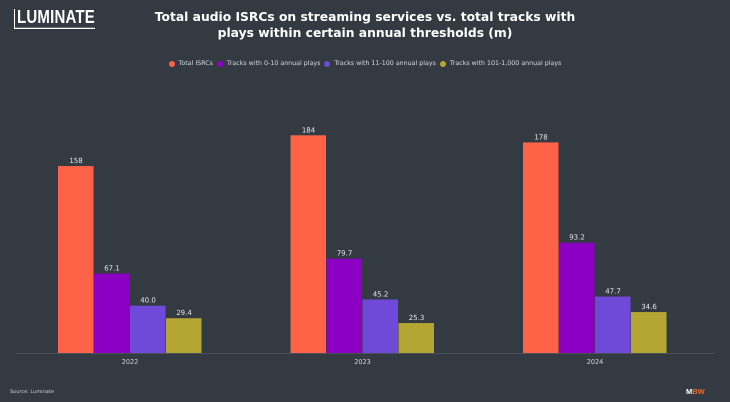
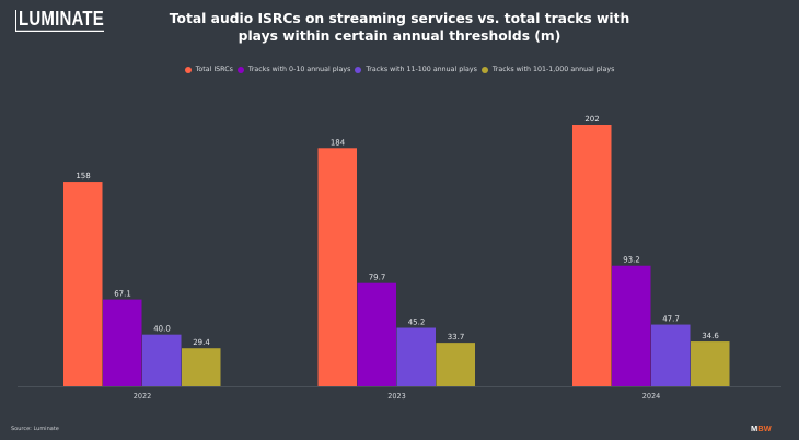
Tracks with 101-1,000 annual plays/2023: 25.3 -> 33.7
Total ISRCs/2024: 178 -> 202
